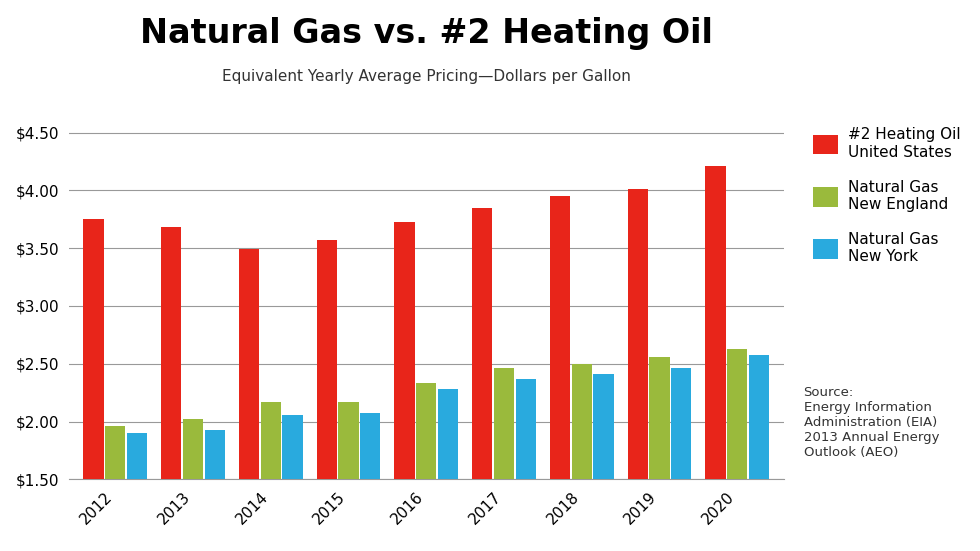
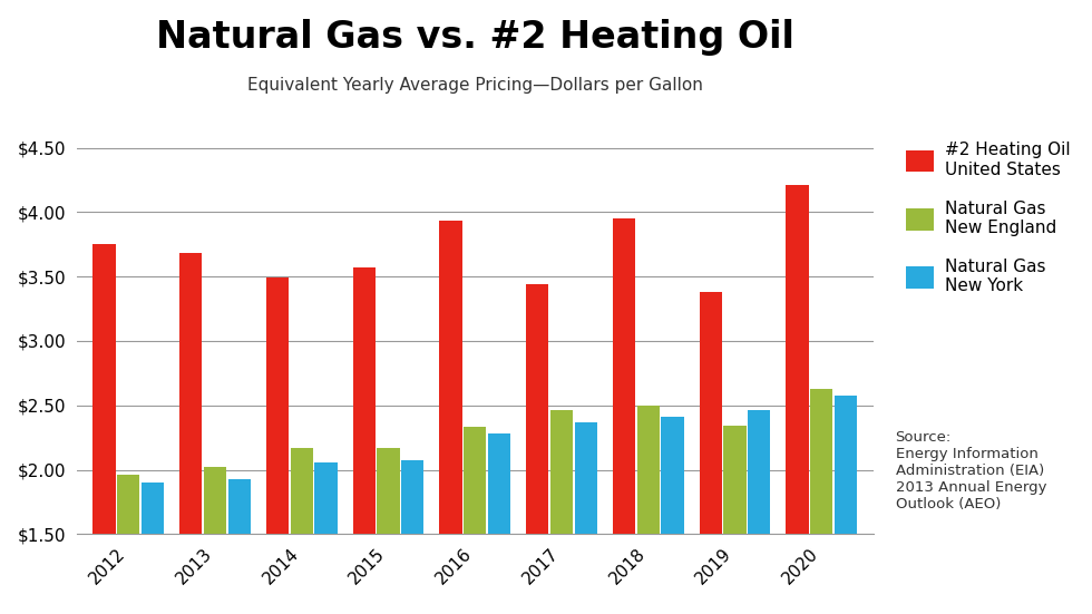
#2 Heating Oil United States/2016: $3.73 -> $3.93
#2 Heating Oil United States/2017: $3.85 -> $3.44
#2 Heating Oil United States/2019: $4.01 -> $3.38
Natural Gas New England/2019: $2.56 -> $2.34
